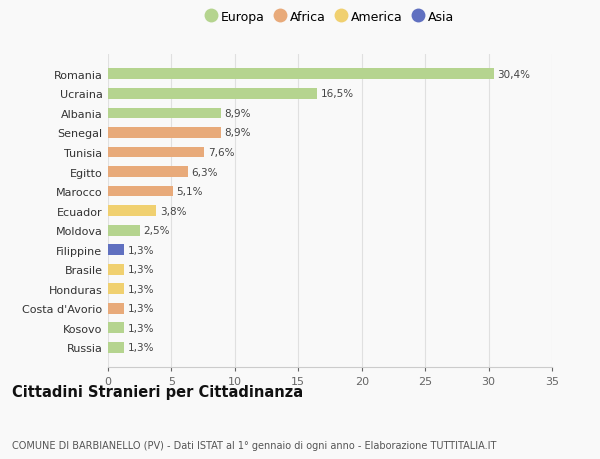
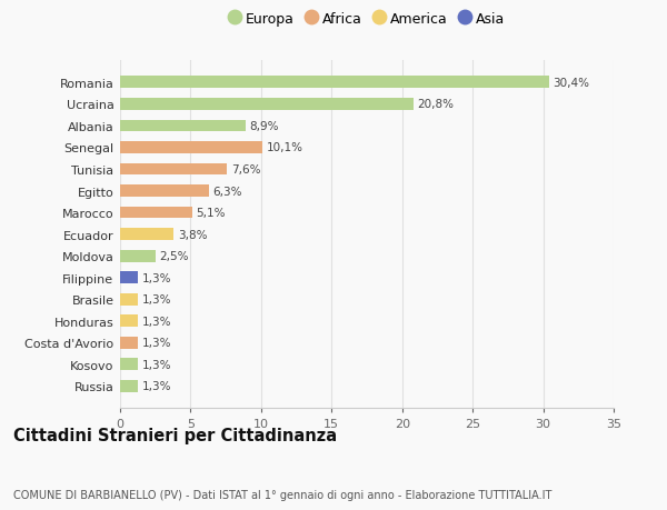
Ucraina: 16,5% -> 20,8%
Senegal: 8,9% -> 10,1%
